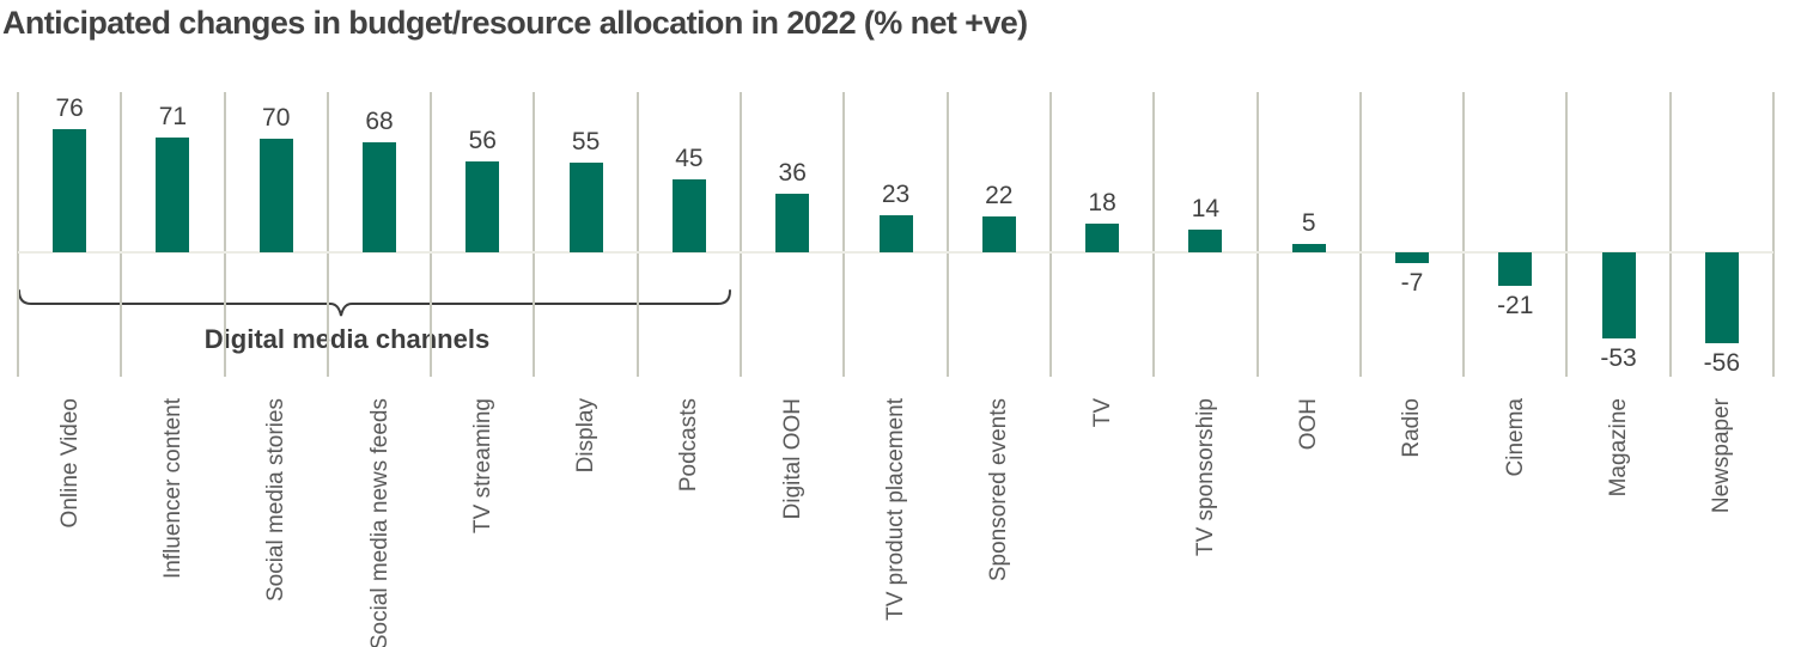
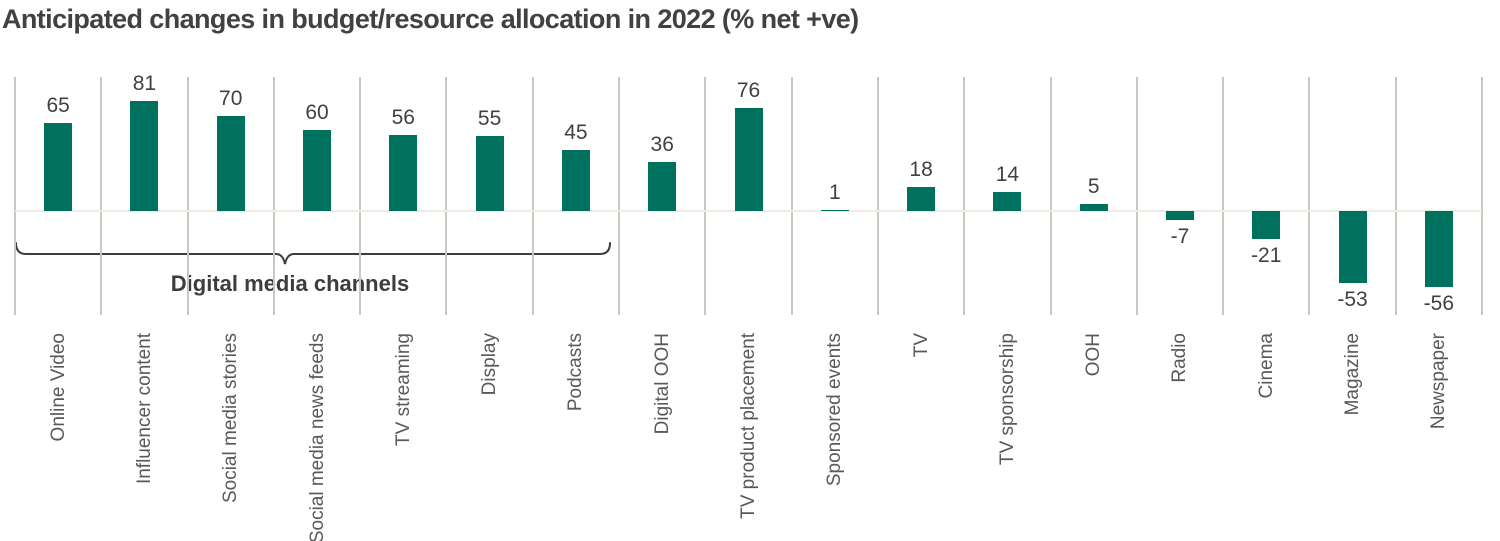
Online Video: 76 -> 65
Influencer content: 71 -> 81
Social media news feeds: 68 -> 60
TV product placement: 23 -> 76
Sponsored events: 22 -> 1
